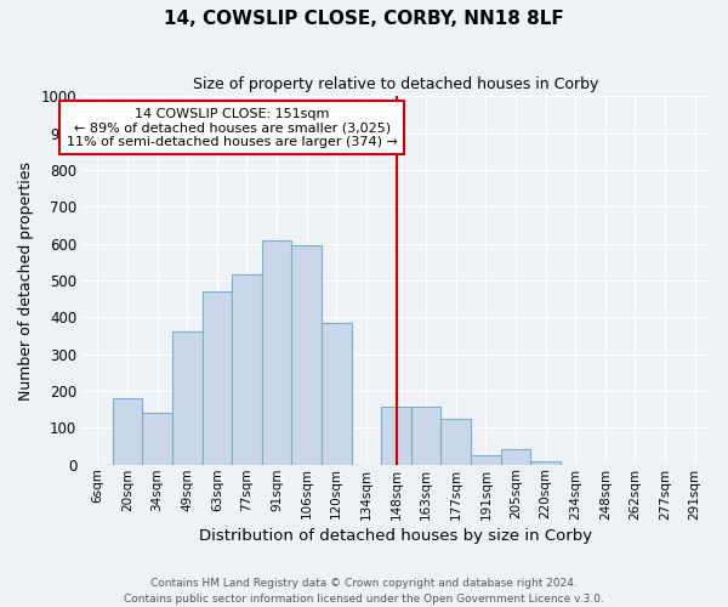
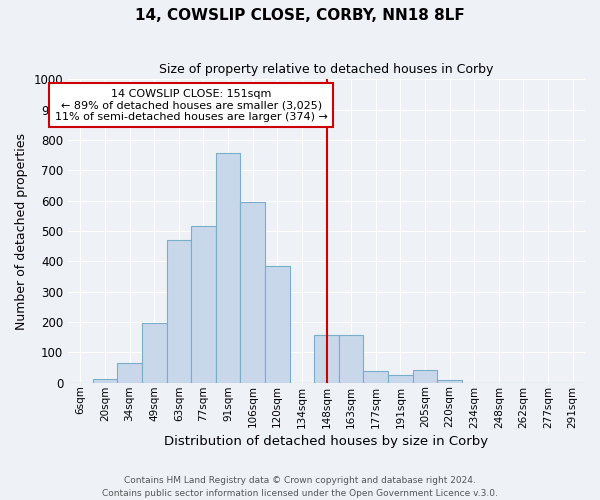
20sqm: 180 -> 13
34sqm: 140 -> 65
49sqm: 360 -> 197
91sqm: 610 -> 757
177sqm: 125 -> 40
